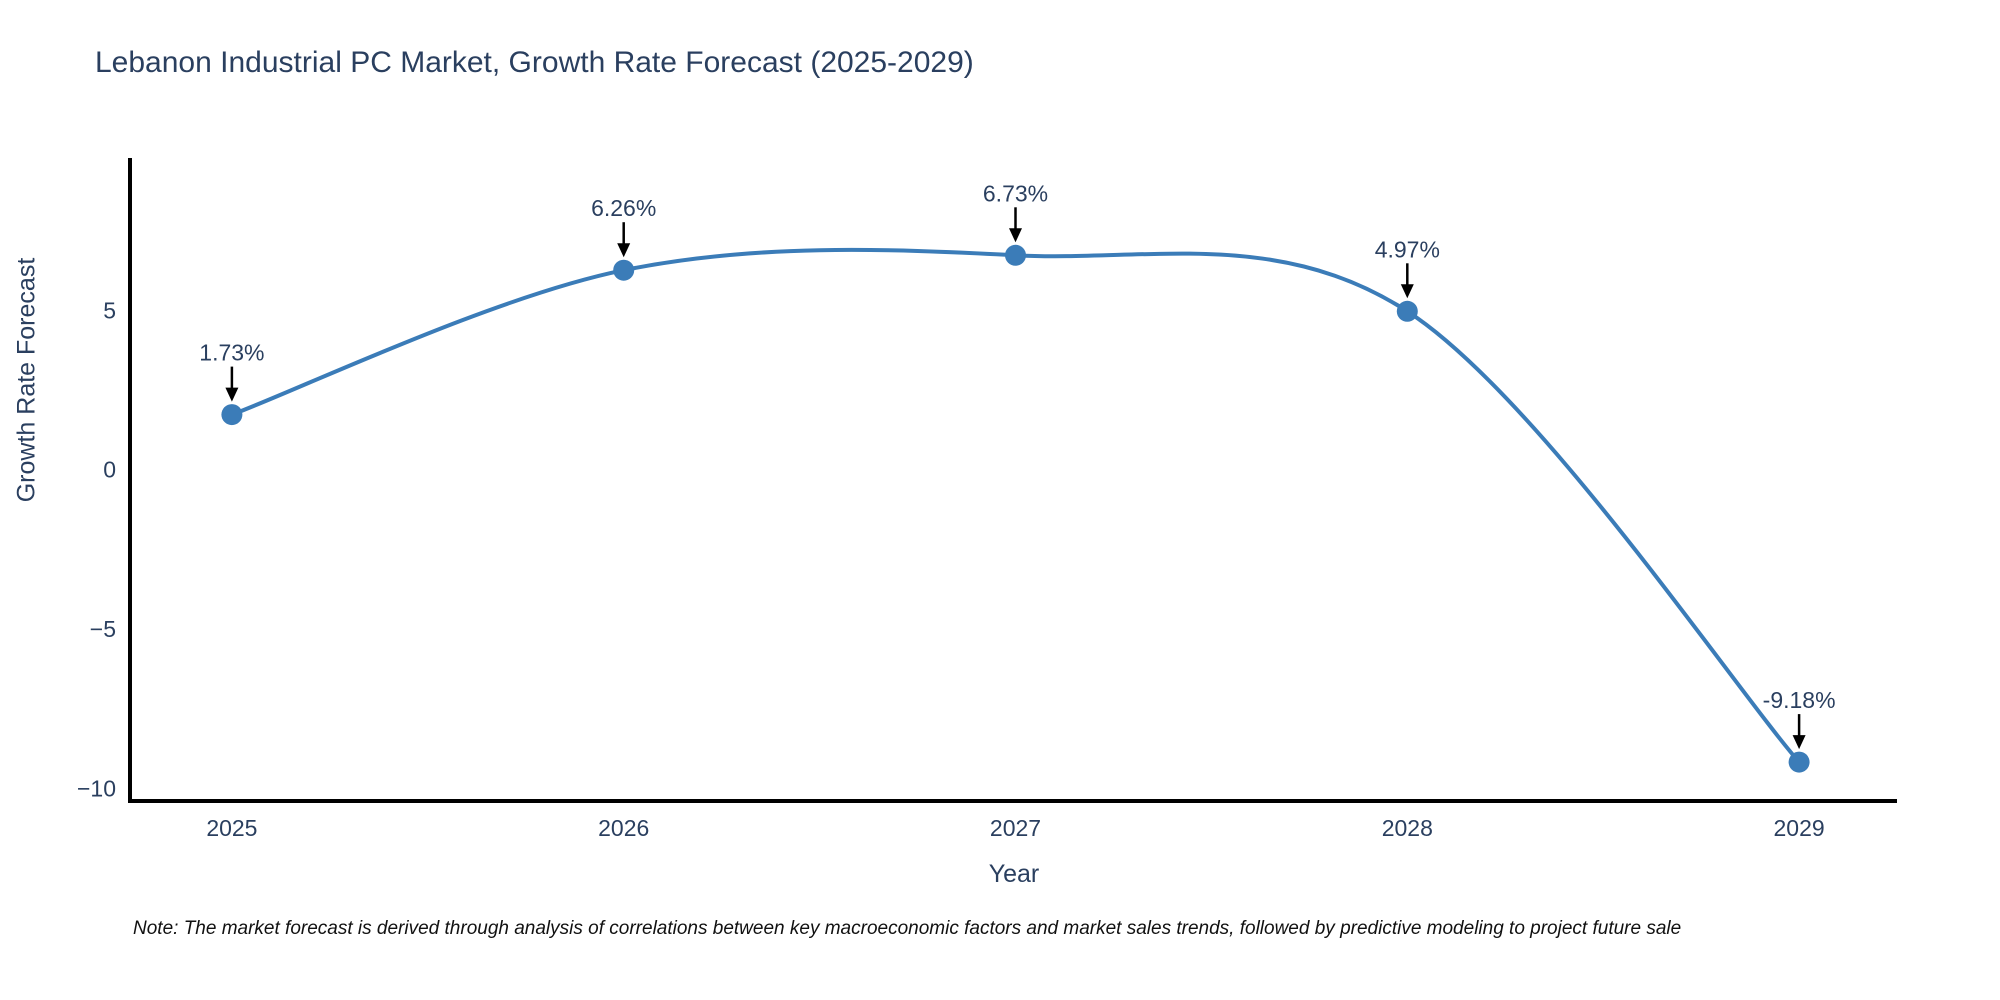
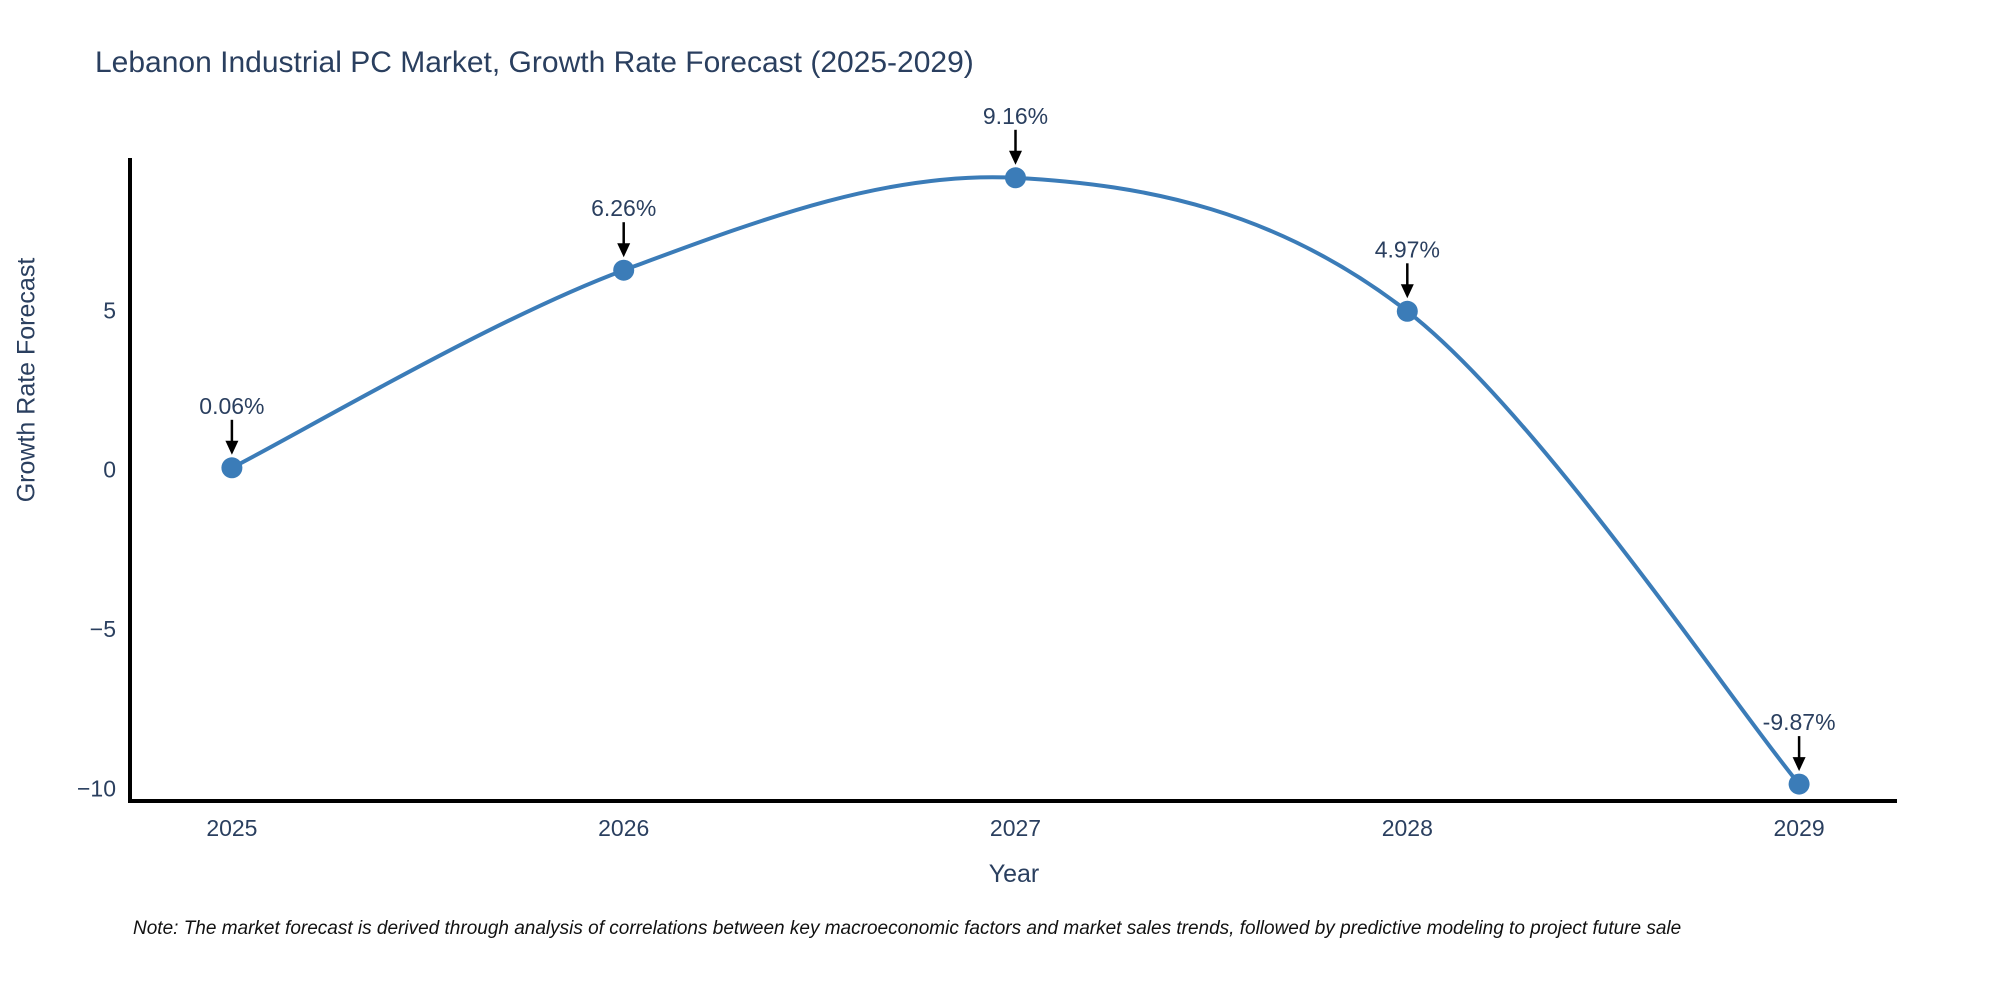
2025: 1.73% -> 0.06%
2027: 6.73% -> 9.16%
2029: -9.18% -> -9.87%
